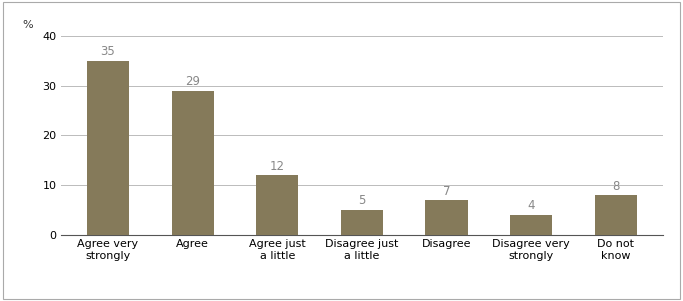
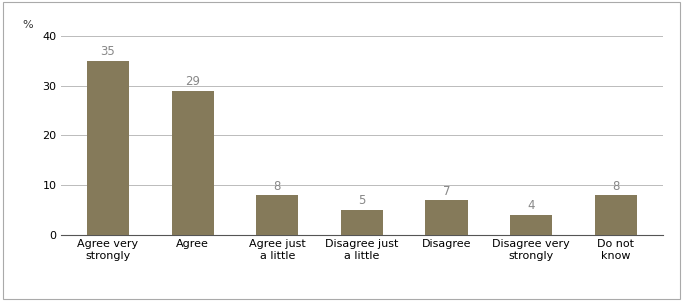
Agree just a little: 12 -> 8
